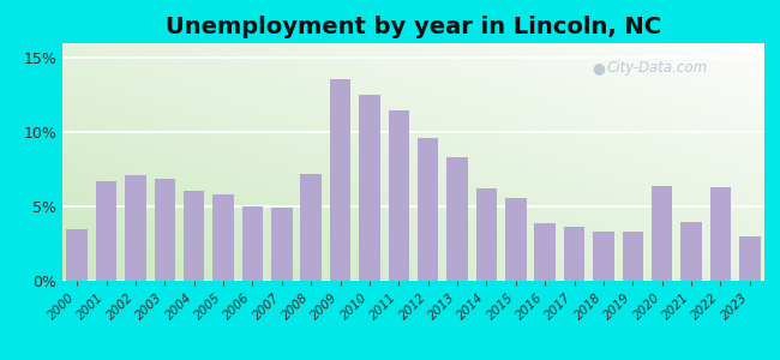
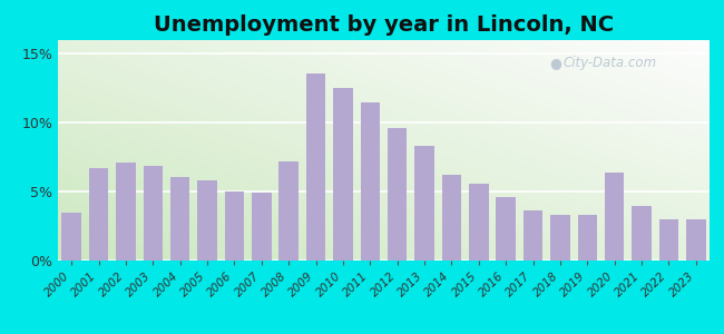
2016: 3.9% -> 4.6%
2022: 6.3% -> 3.0%
